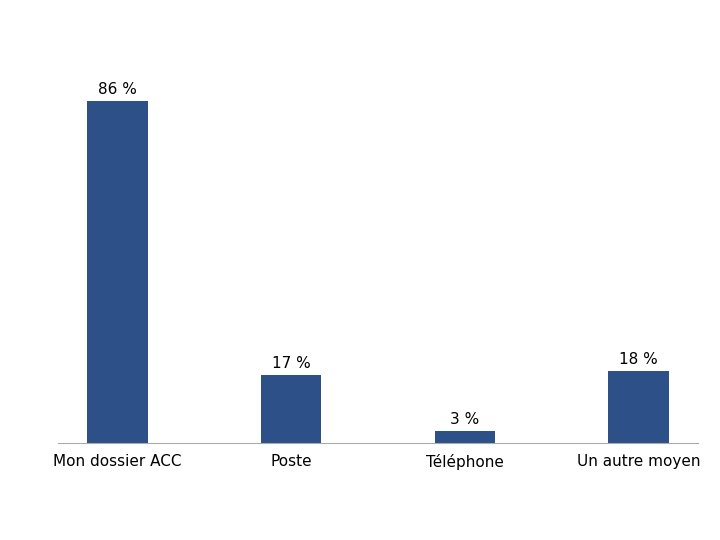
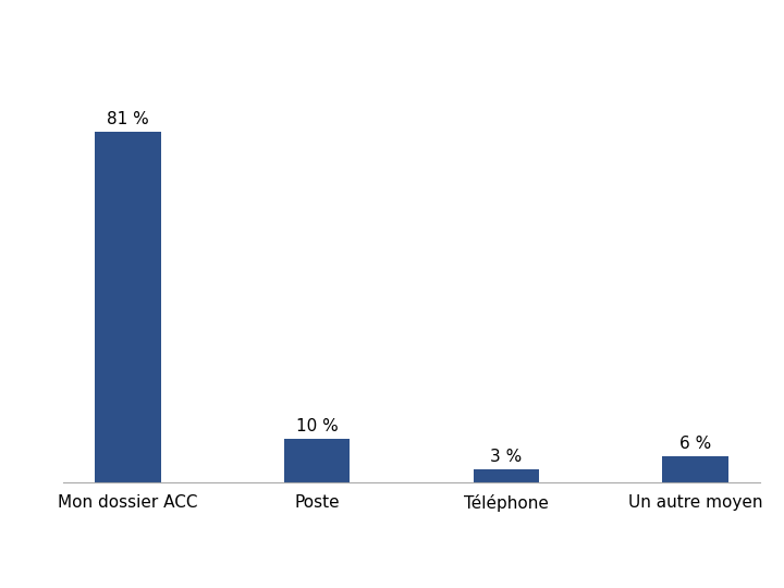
Mon dossier ACC: 86 -> 81
Poste: 17 -> 10
Un autre moyen: 18 -> 6
